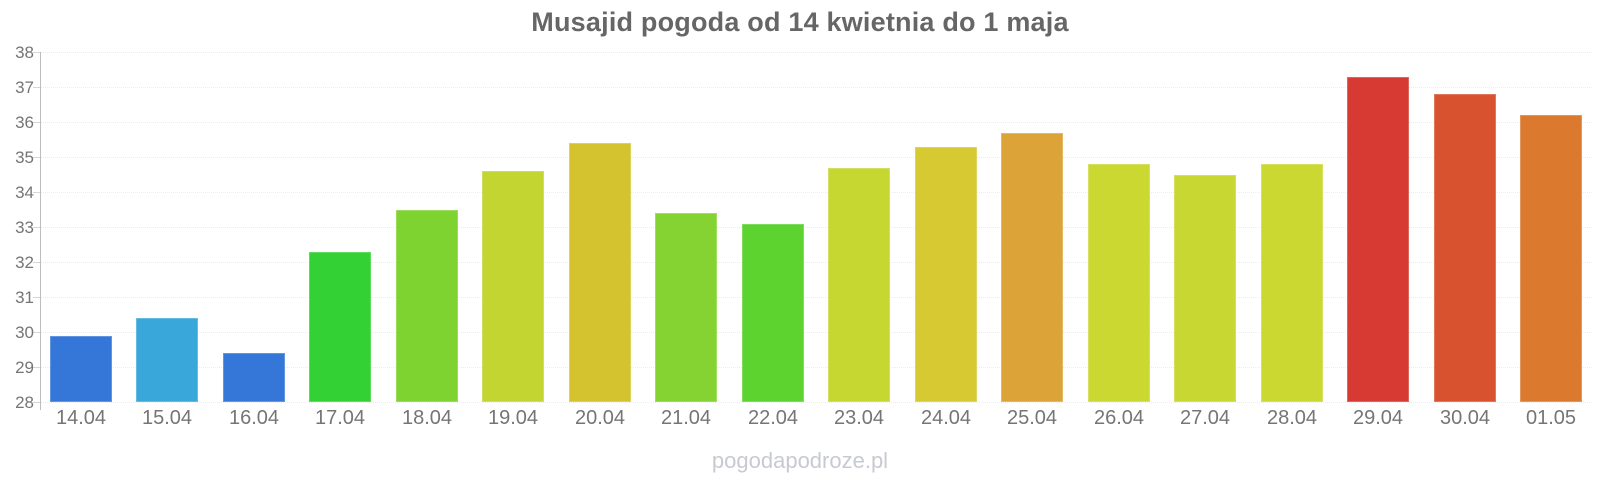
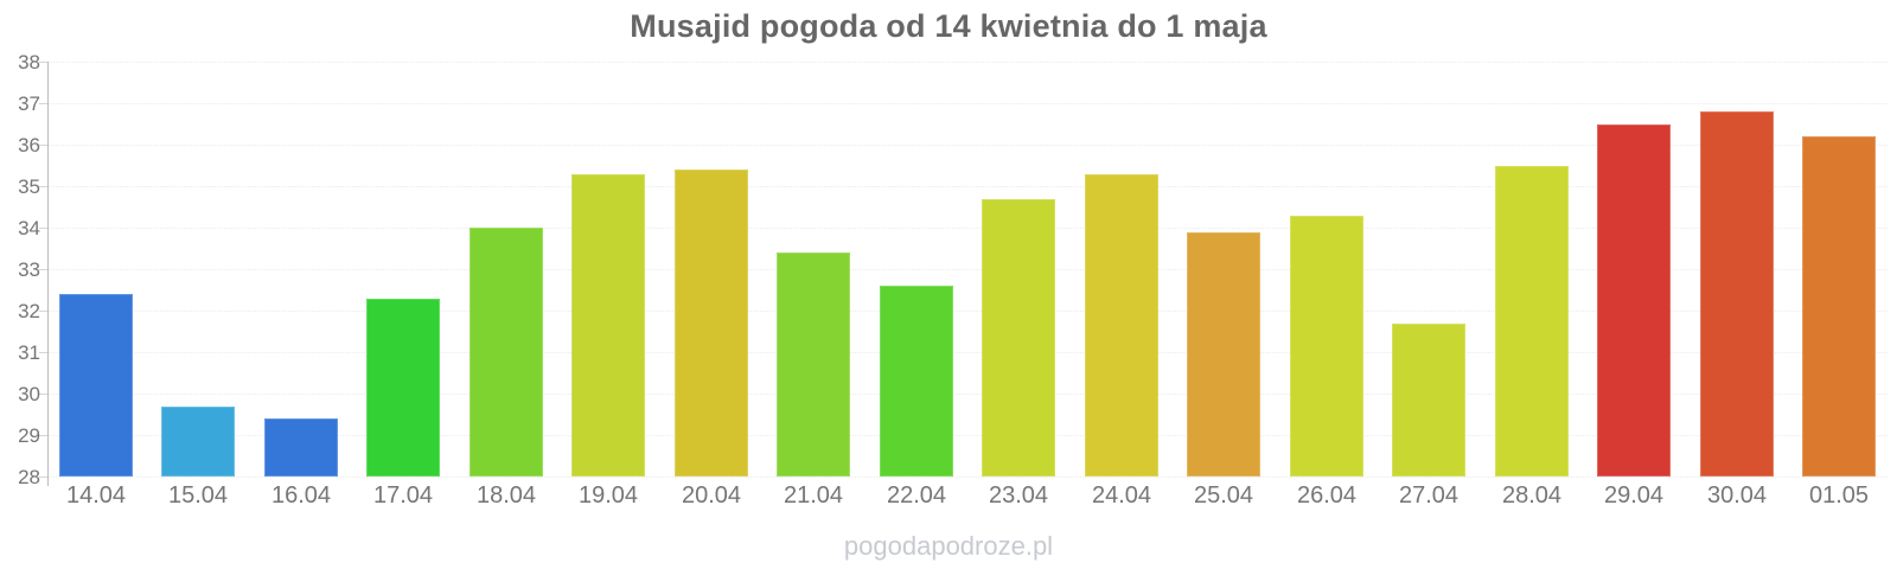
14.04: 29.9 -> 32.4
15.04: 30.4 -> 29.7
18.04: 33.5 -> 34.0
19.04: 34.6 -> 35.3
22.04: 33.1 -> 32.6
25.04: 35.7 -> 33.9
26.04: 34.8 -> 34.3
27.04: 34.5 -> 31.7
28.04: 34.8 -> 35.5
29.04: 37.3 -> 36.5
